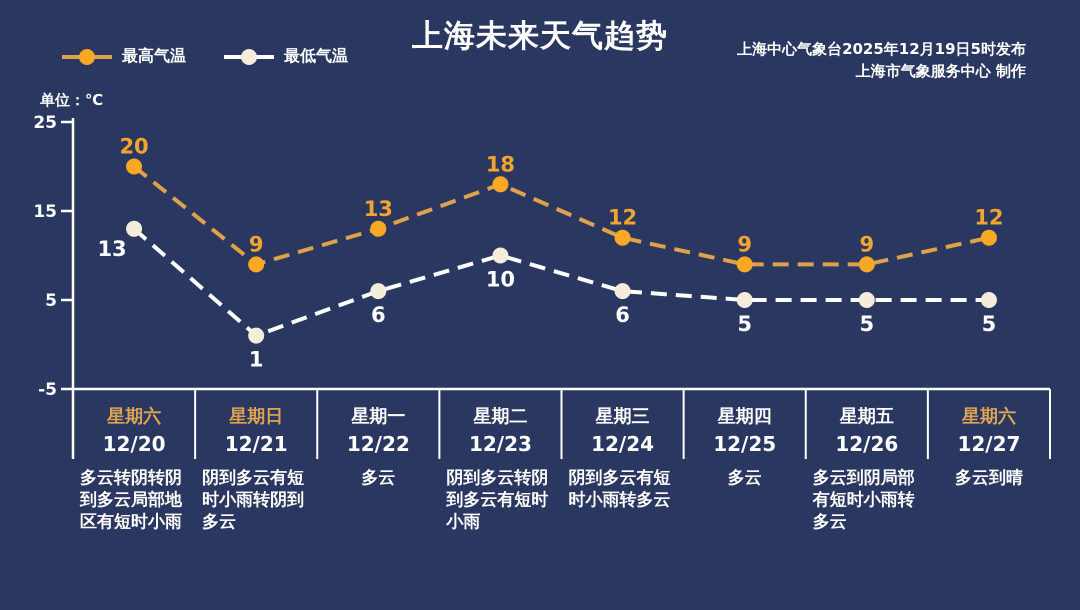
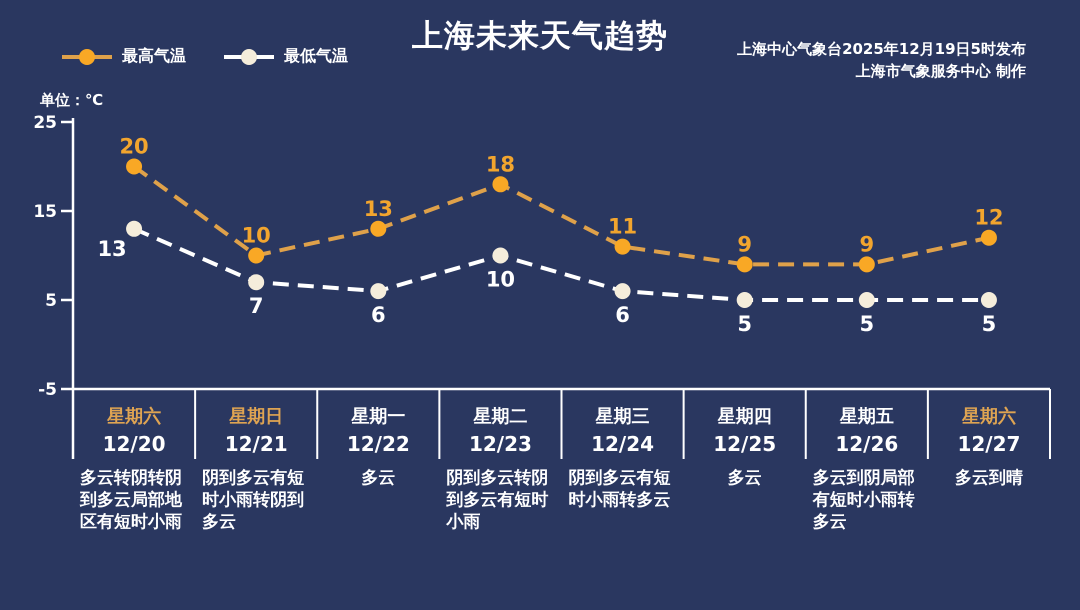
最高气温/12/21: 9 -> 10
最低气温/12/21: 1 -> 7
最高气温/12/24: 12 -> 11
